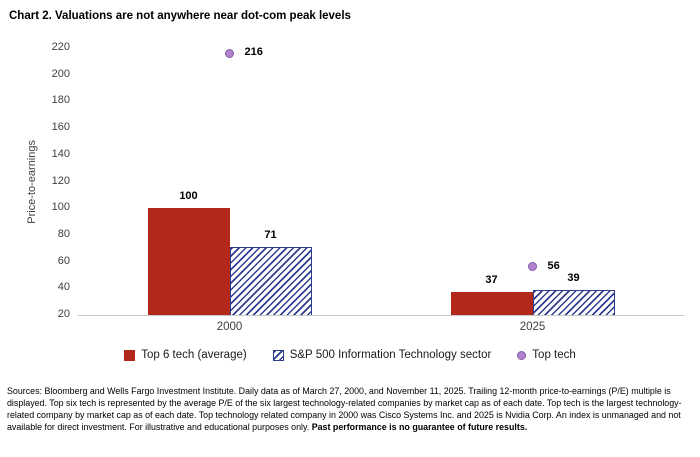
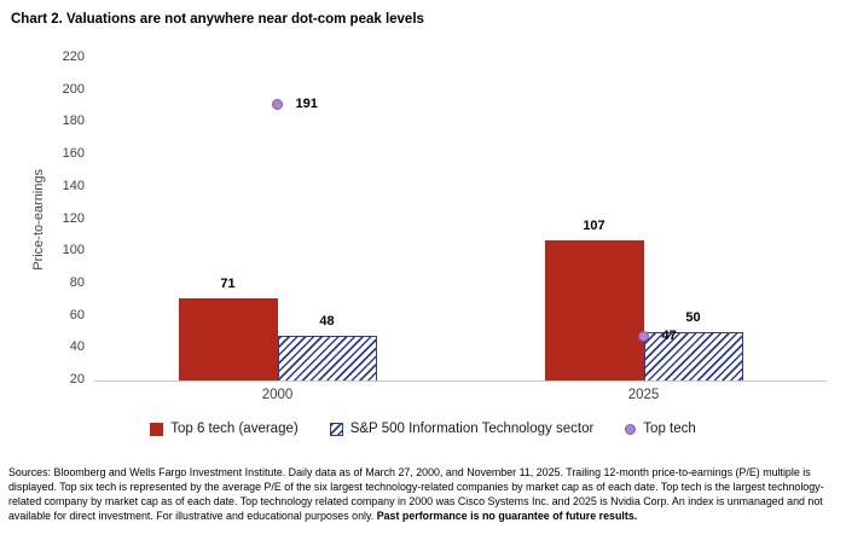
Top 6 tech (average)/2000: 100 -> 71
S&P 500 Information Technology sector/2000: 71 -> 48
Top tech/2000: 216 -> 191
Top 6 tech (average)/2025: 37 -> 107
S&P 500 Information Technology sector/2025: 39 -> 50
Top tech/2025: 56 -> 47
